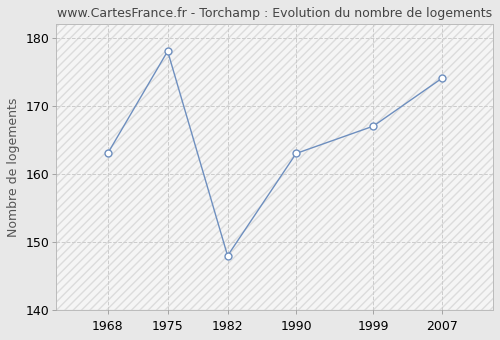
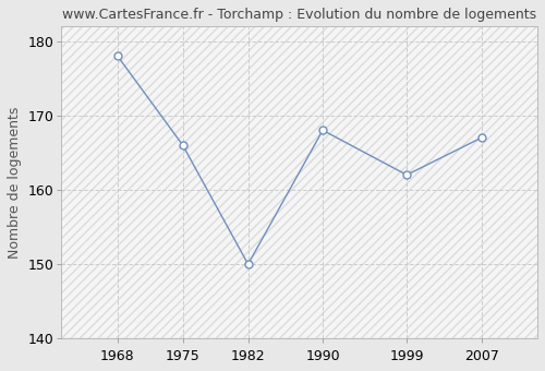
1968: 163 -> 178
1975: 178 -> 166
1982: 148 -> 150
1990: 163 -> 168
1999: 167 -> 162
2007: 174 -> 167
